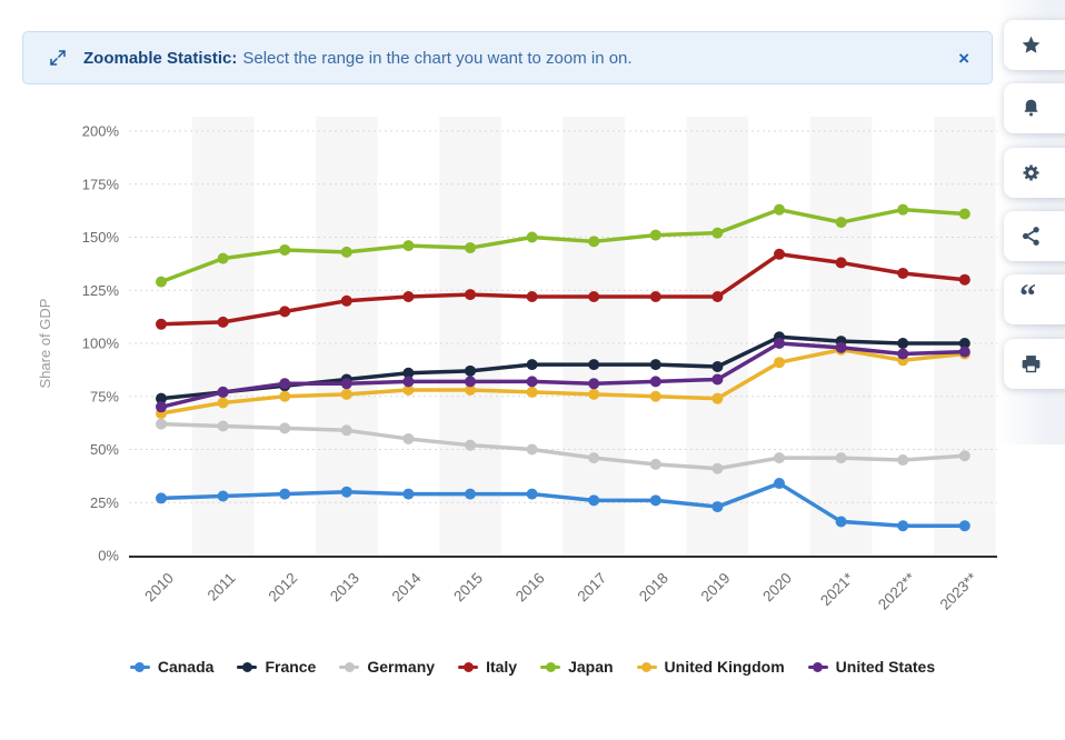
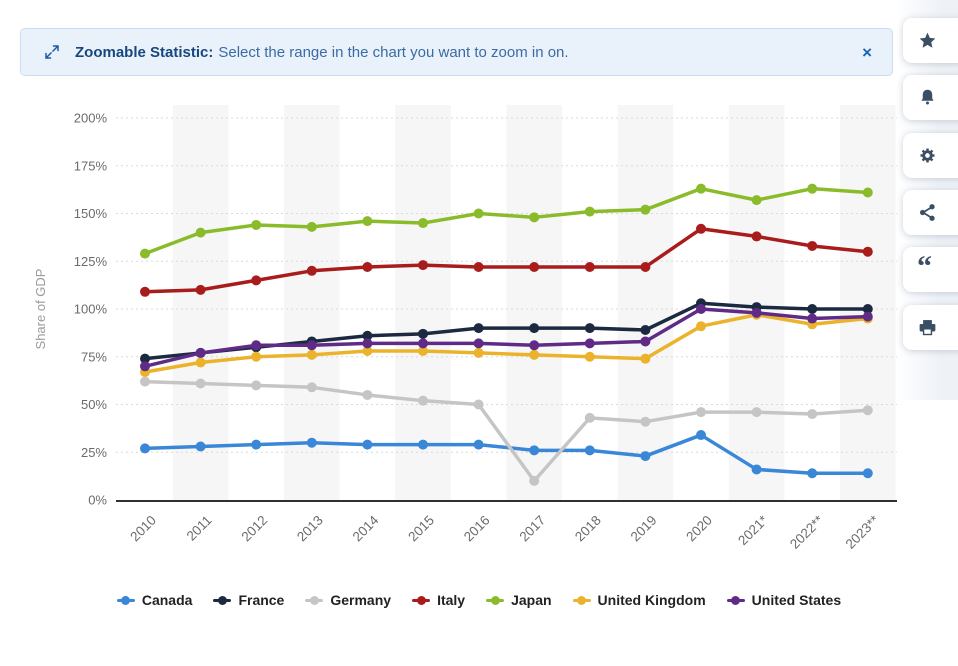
Germany/2017: 46% -> 10%
